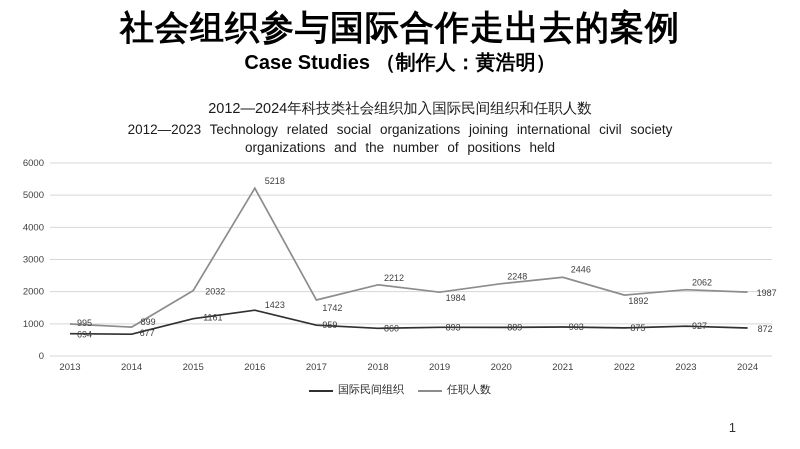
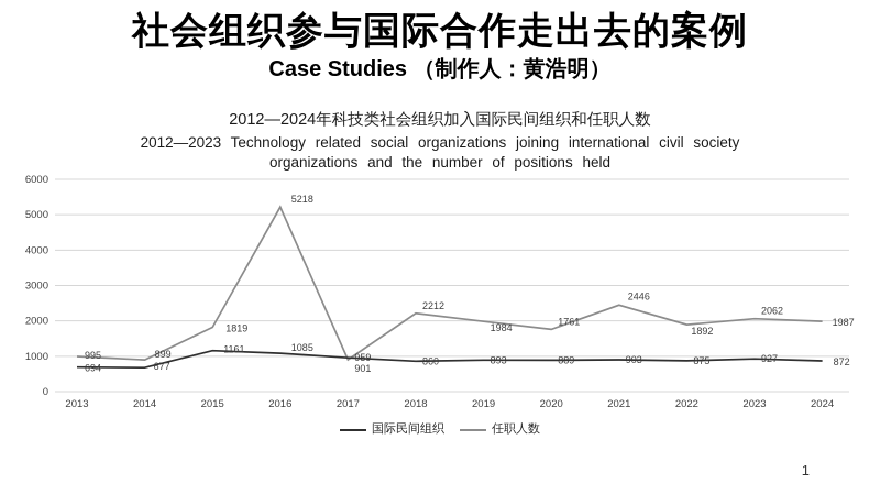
任职人数/2015: 2032 -> 1819
国际民间组织/2016: 1423 -> 1085
任职人数/2017: 1742 -> 901
任职人数/2020: 2248 -> 1761
